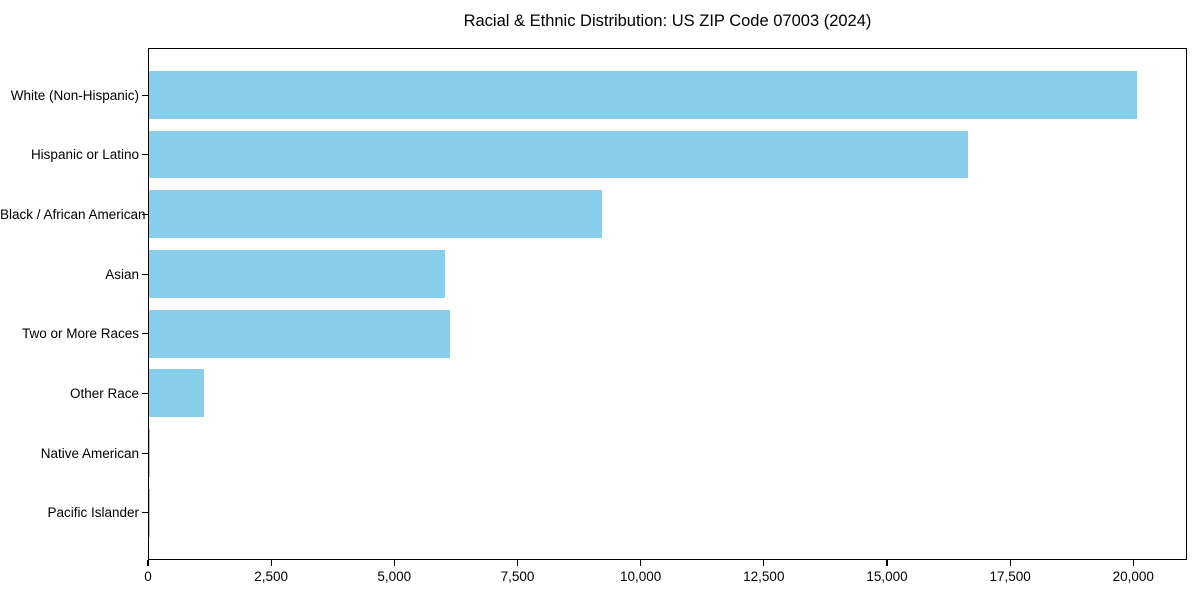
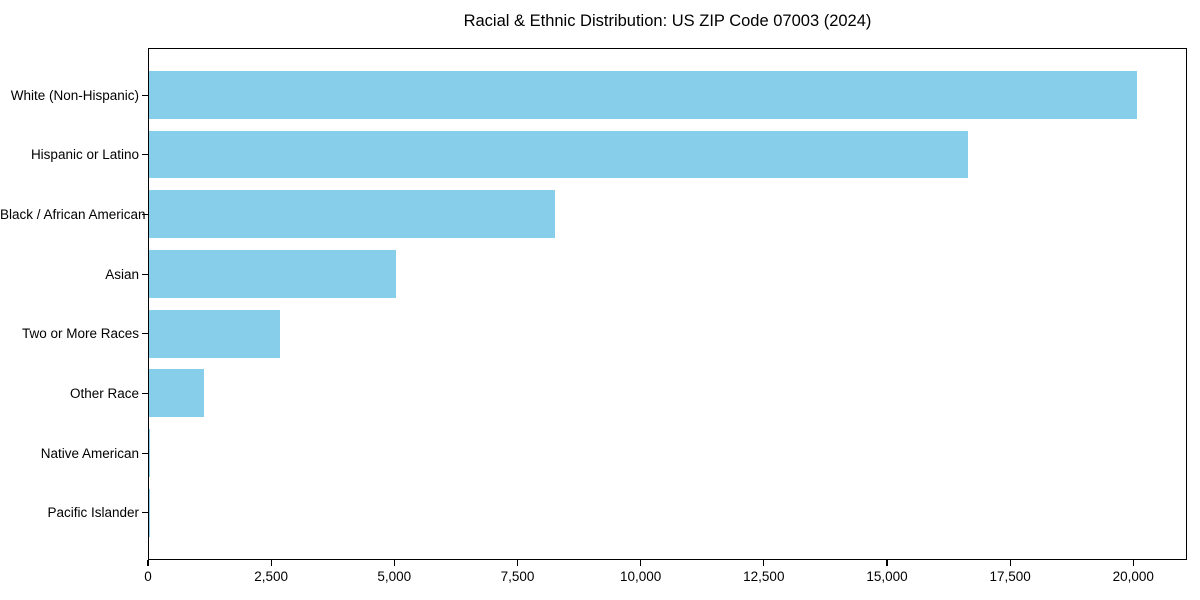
Black / African American: 9200 -> 8200
Asian: 6000 -> 5000
Two or More Races: 6100 -> 2600
